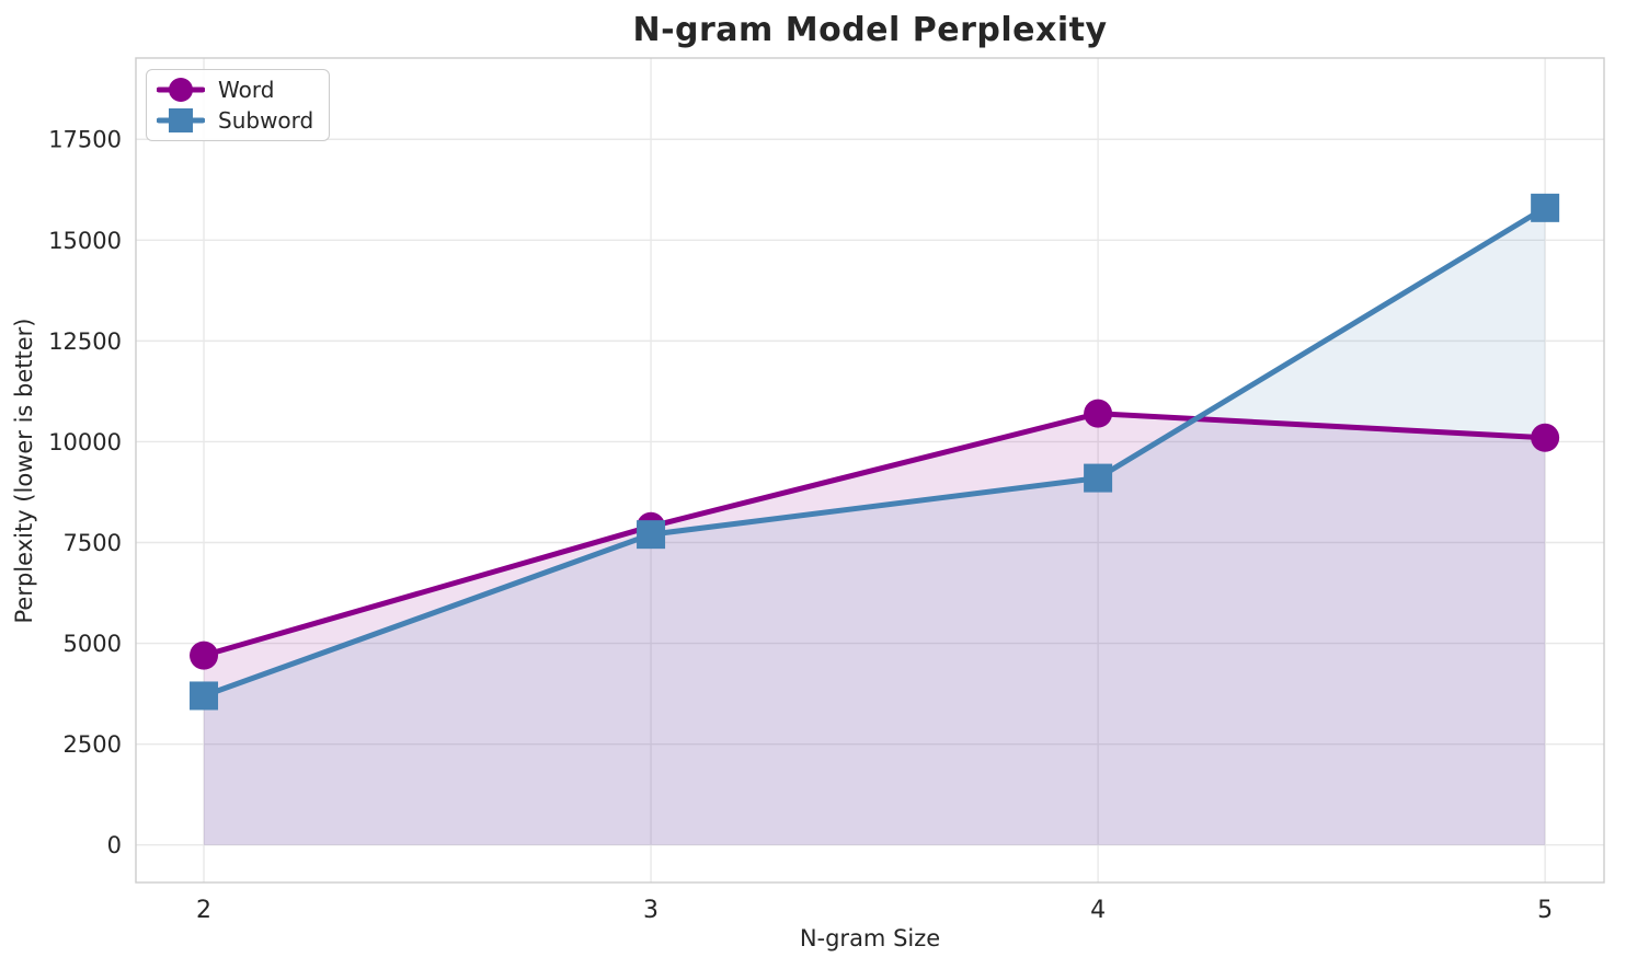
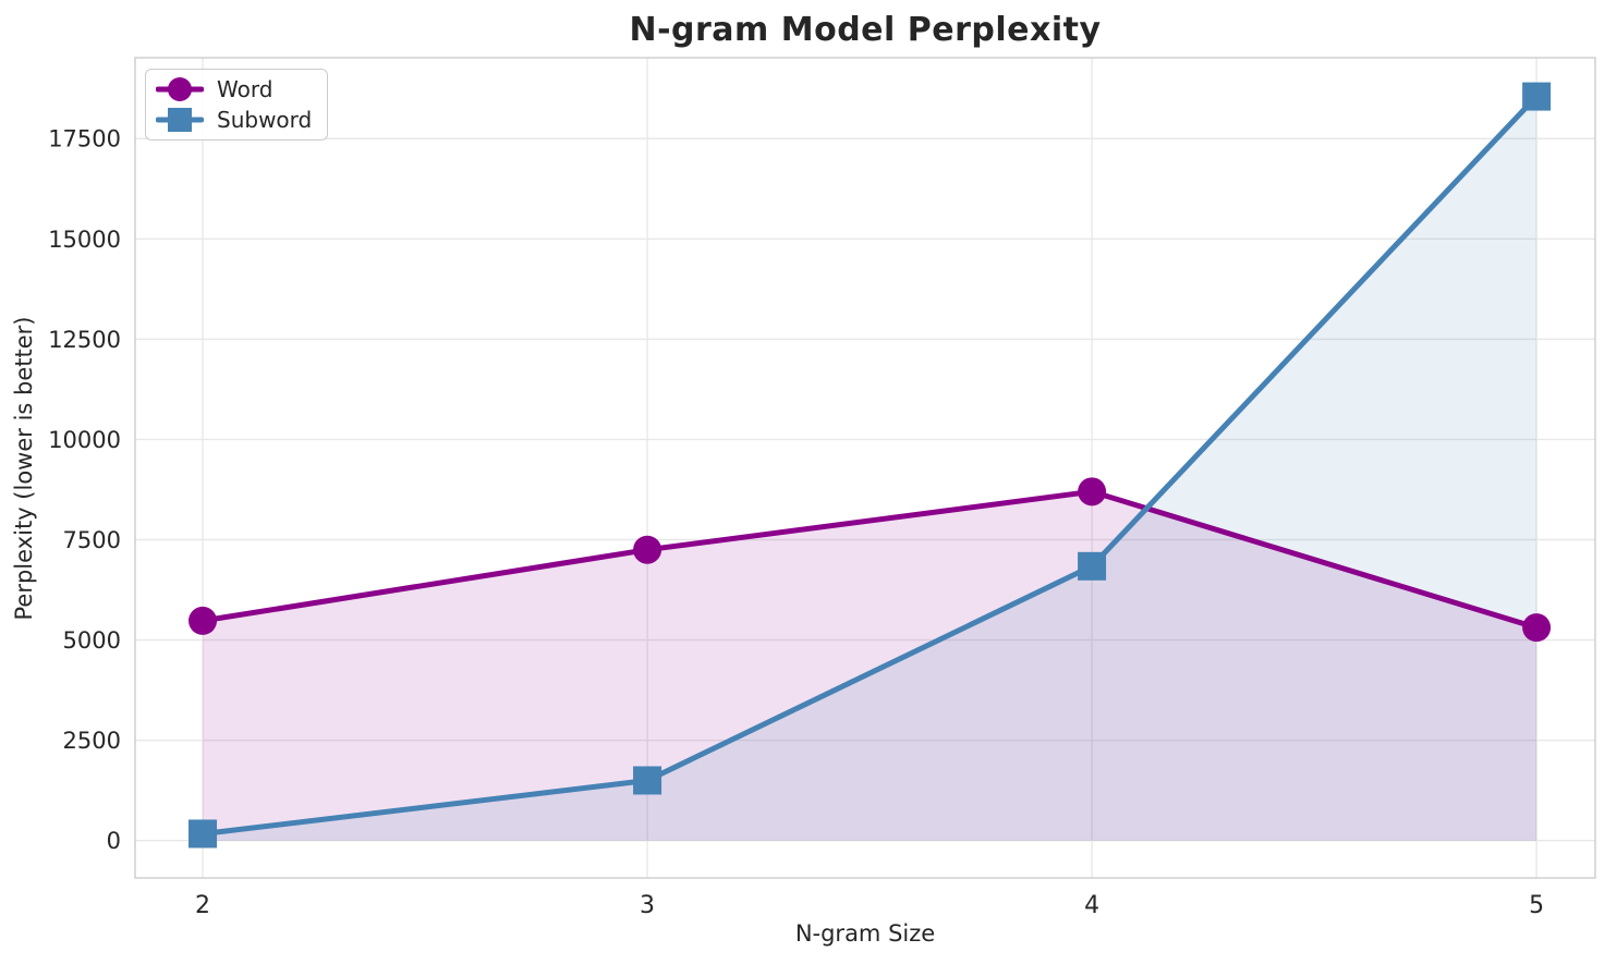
Word/2: 4700 -> 5500
Subword/2: 3700 -> 200
Word/3: 7900 -> 7200
Subword/3: 7700 -> 1500
Word/4: 10700 -> 8700
Subword/4: 9100 -> 6800
Word/5: 10100 -> 5300
Subword/5: 15800 -> 18600
